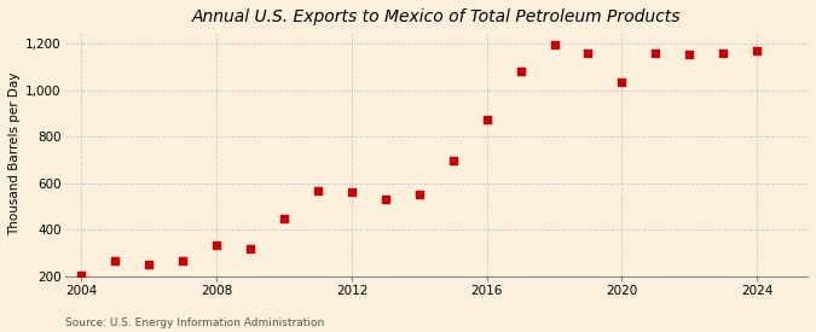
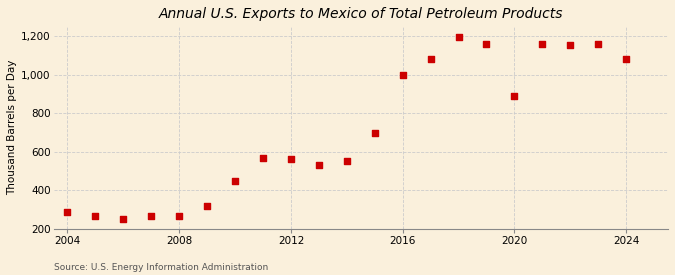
2004: 200 -> 290
2008: 340 -> 270
2016: 880 -> 1,000
2020: 1,040 -> 890
2024: 1,170 -> 1,080
